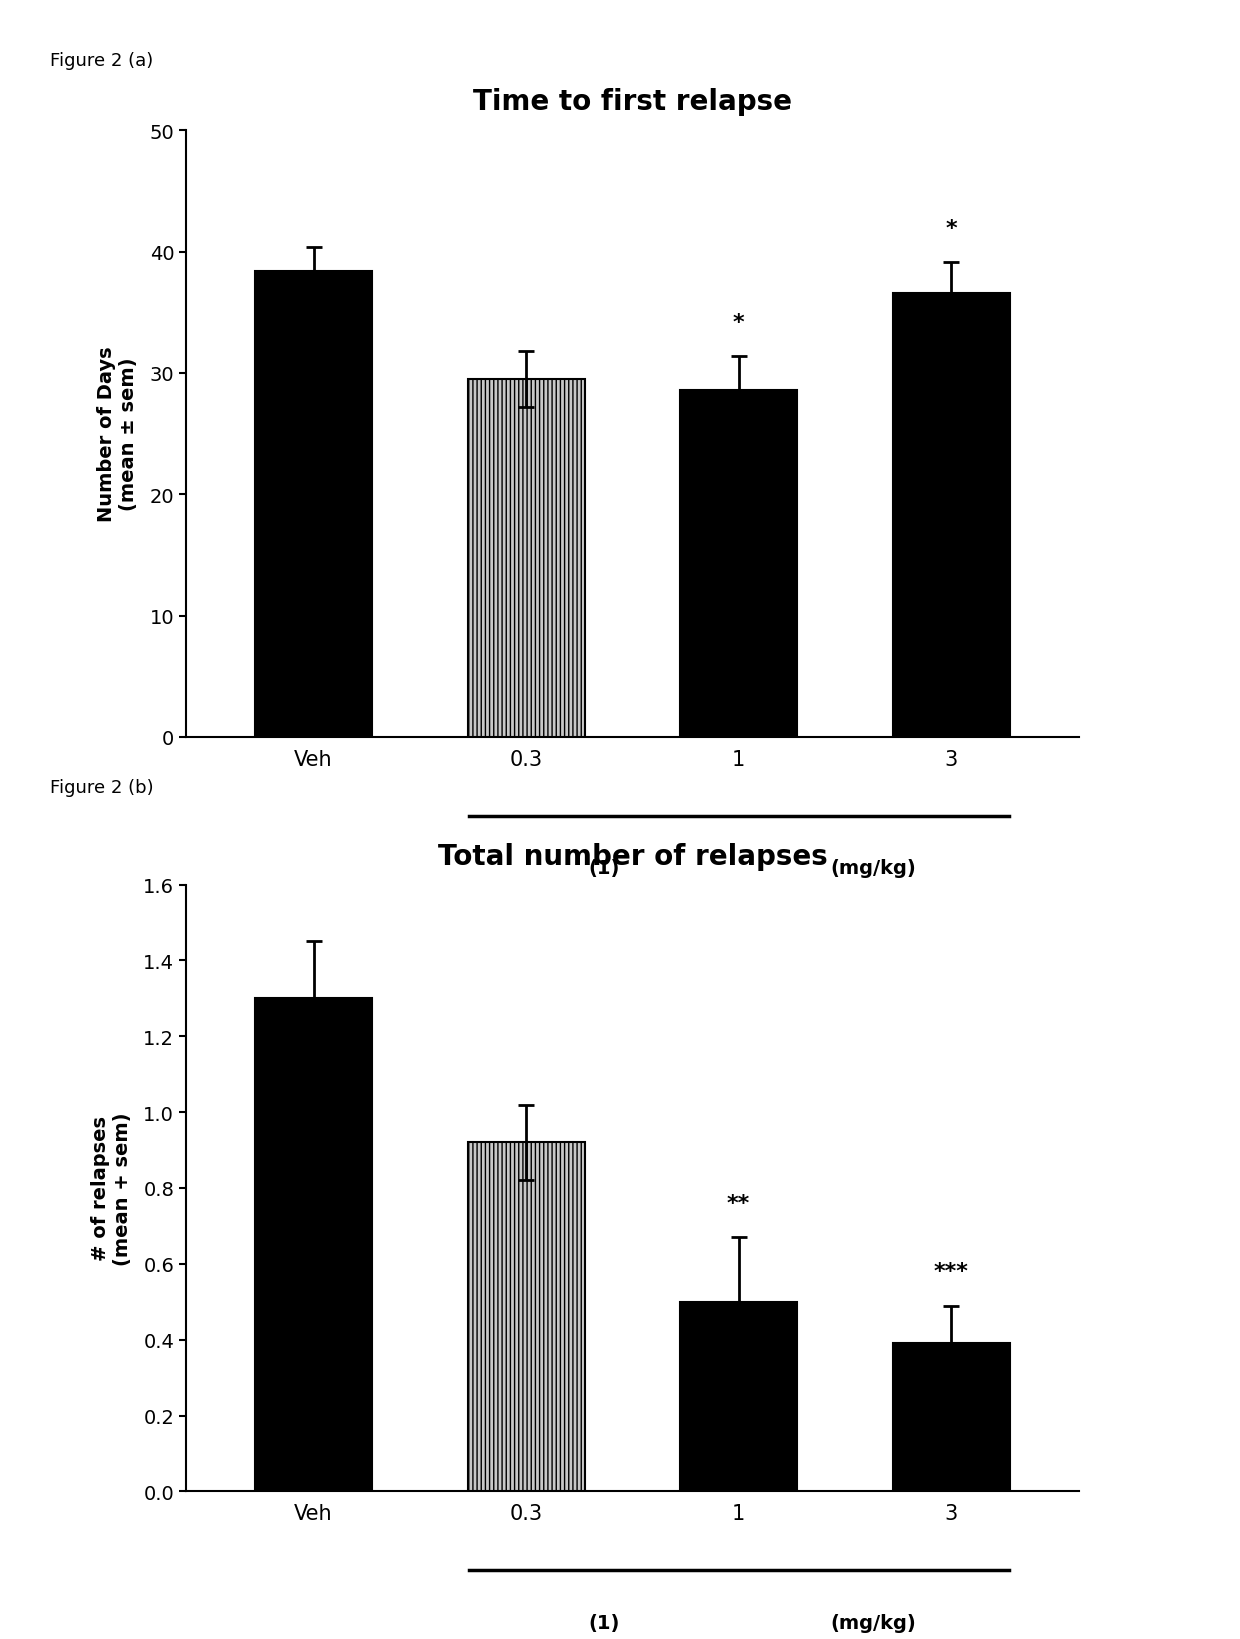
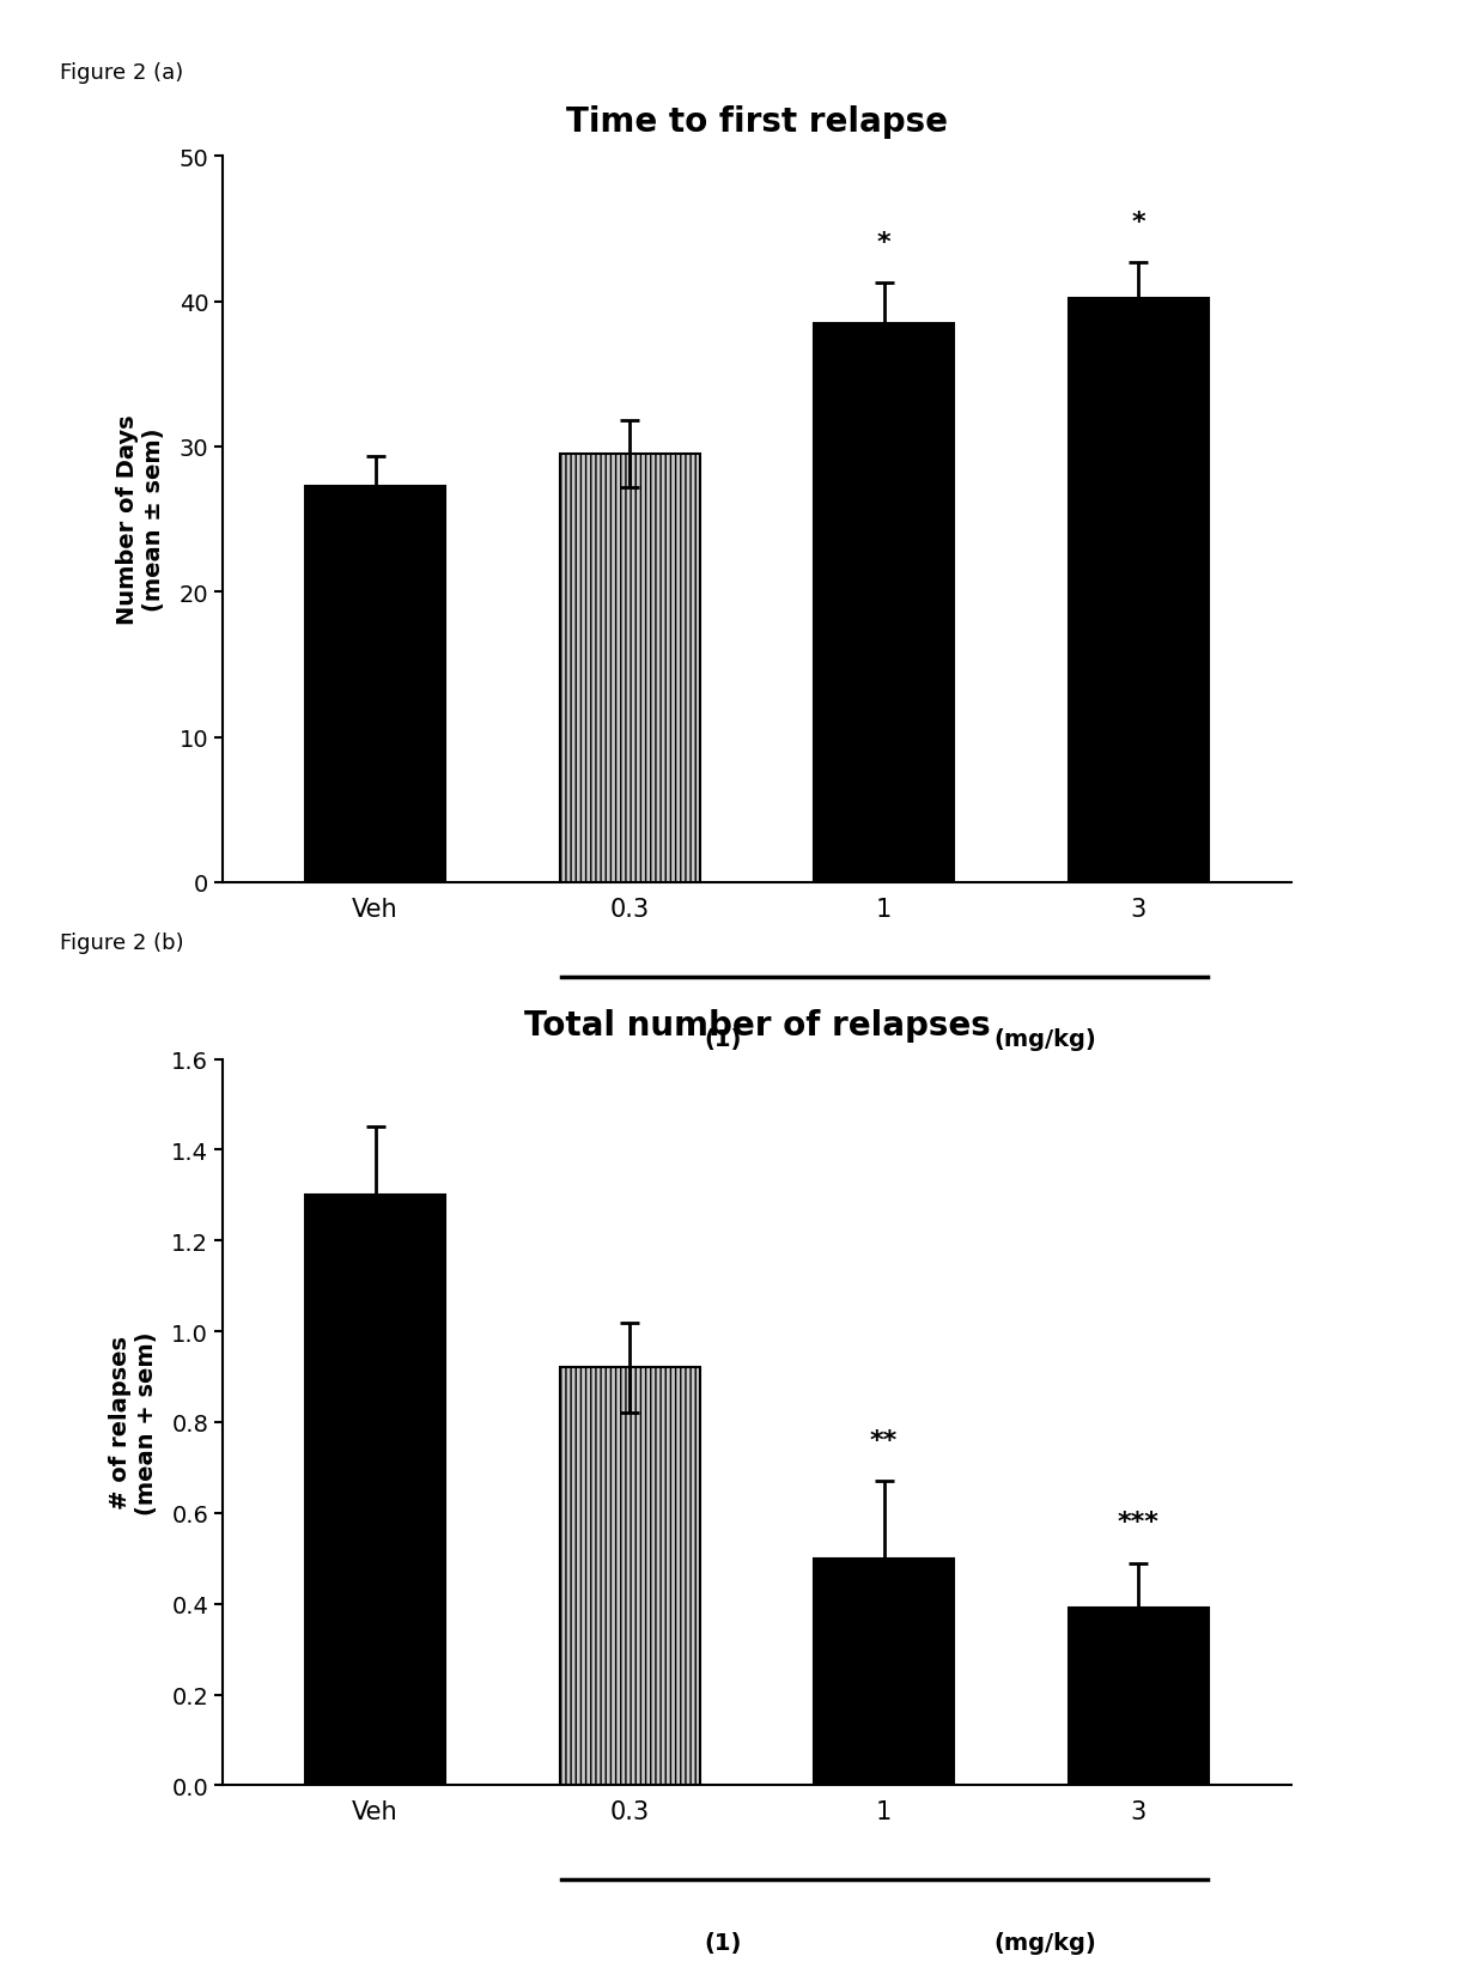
Time to first relapse/Veh: 38.4 -> 27.3
Time to first relapse/1: 28.6 -> 38.5
Time to first relapse/3: 36.6 -> 40.2
